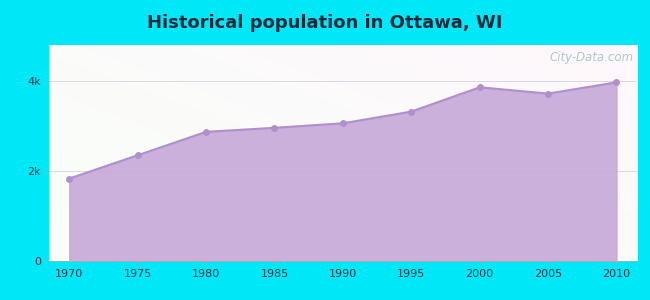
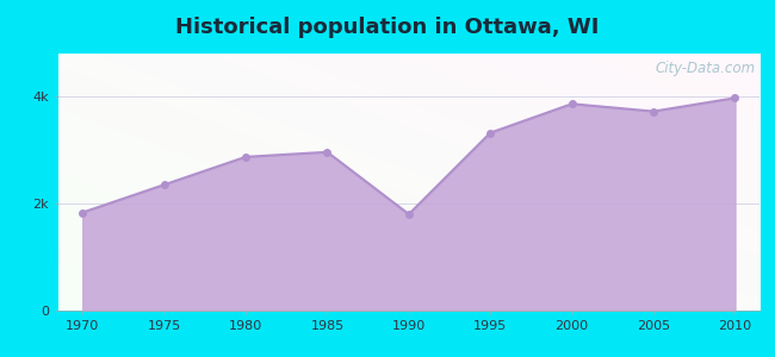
1990: 3.06k -> 1.80k
